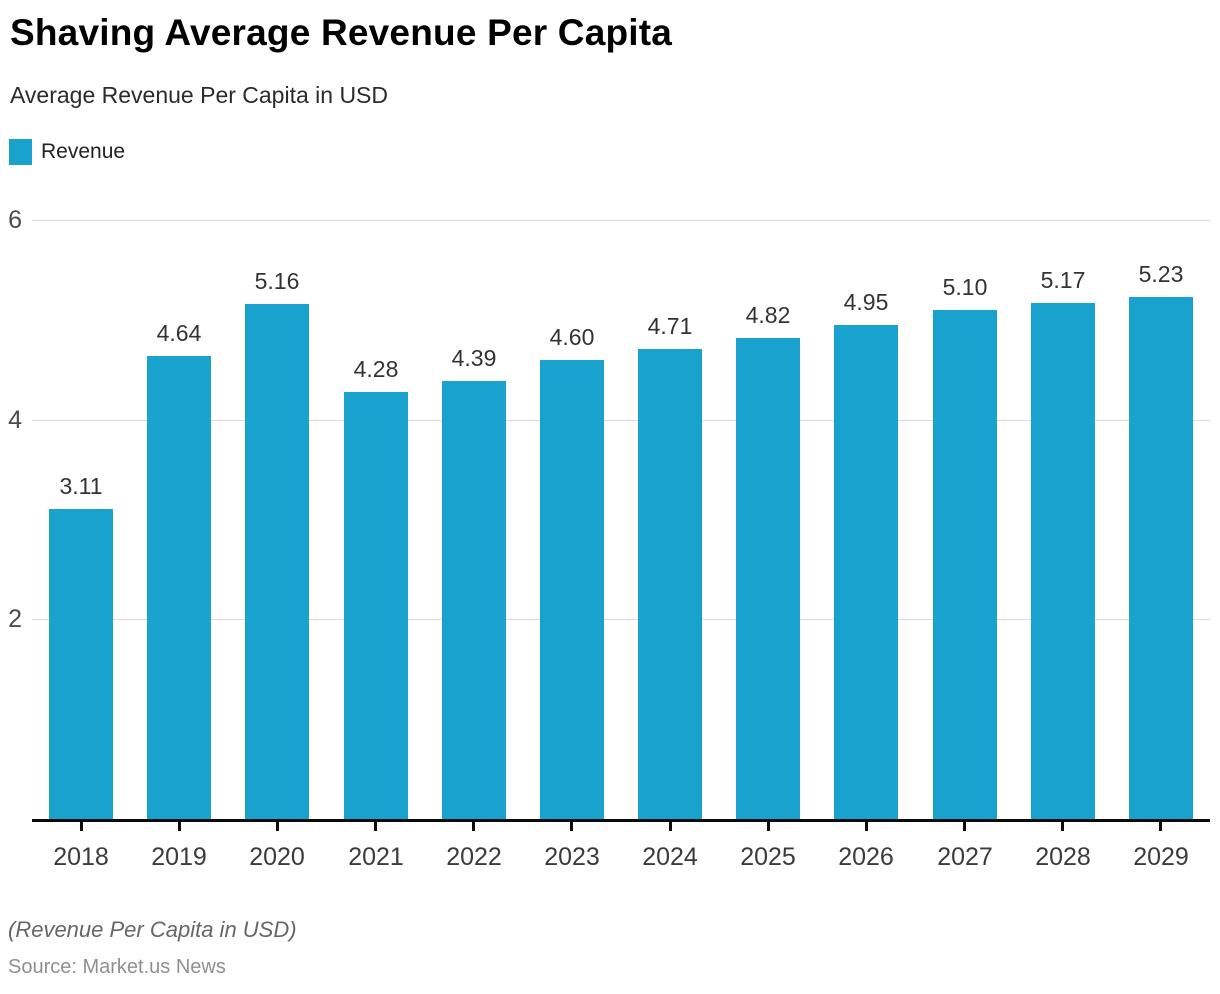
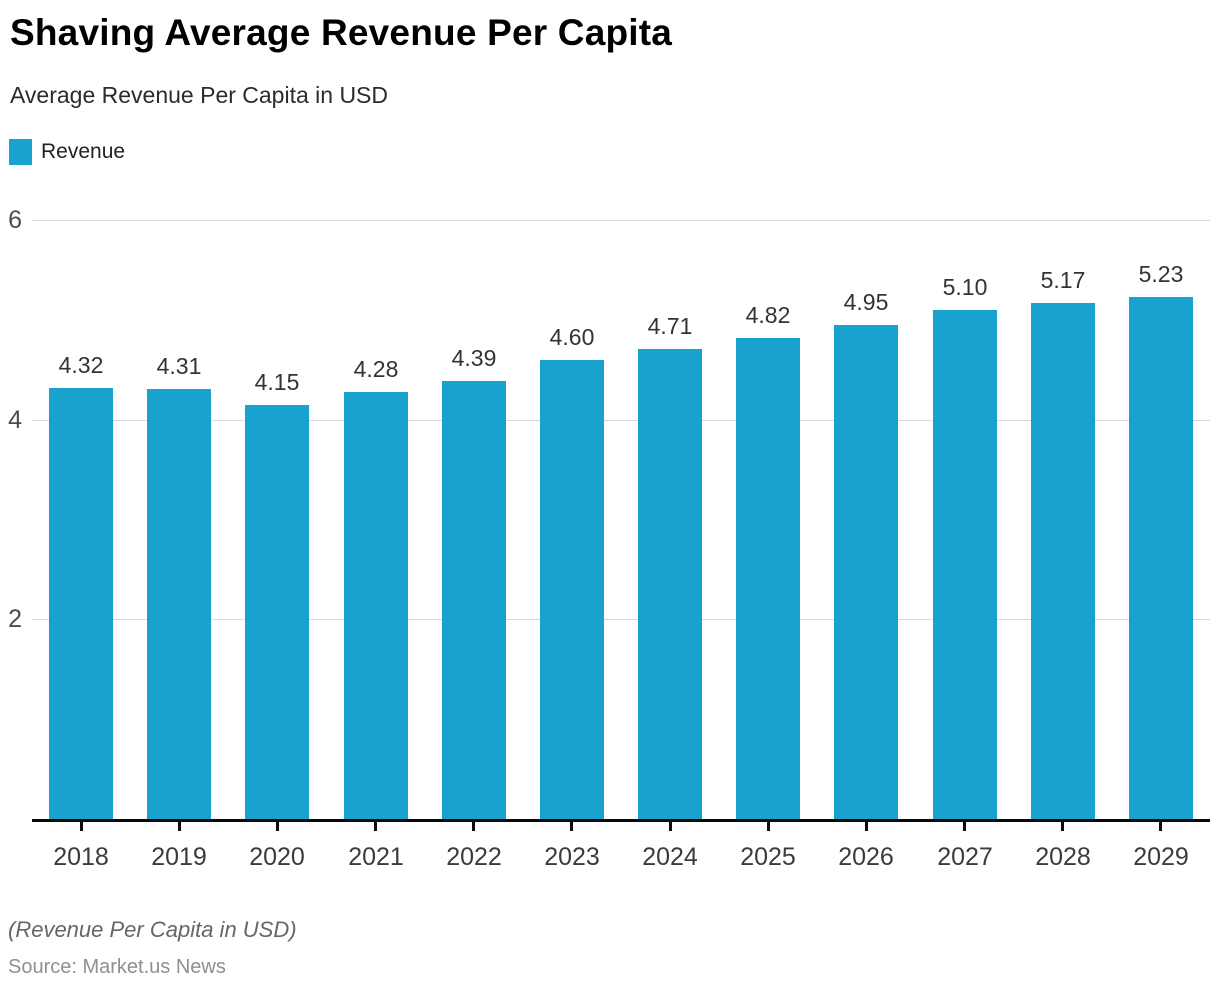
2018: 3.11 -> 4.32
2019: 4.64 -> 4.31
2020: 5.16 -> 4.15
